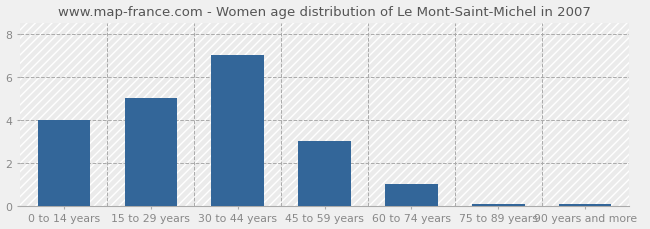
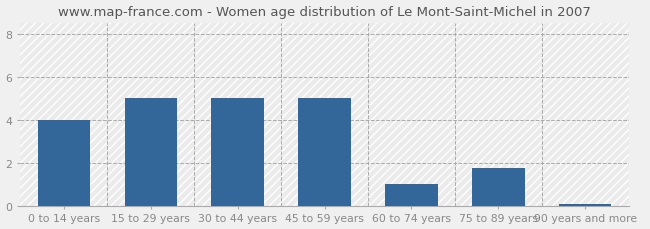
30 to 44 years: 7.00 -> 5.00
45 to 59 years: 3.00 -> 5.00
75 to 89 years: 0.07 -> 1.75
